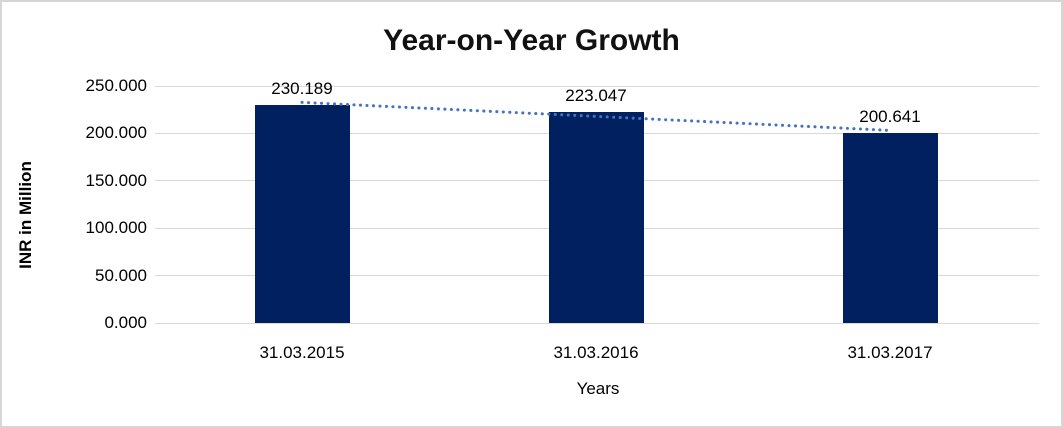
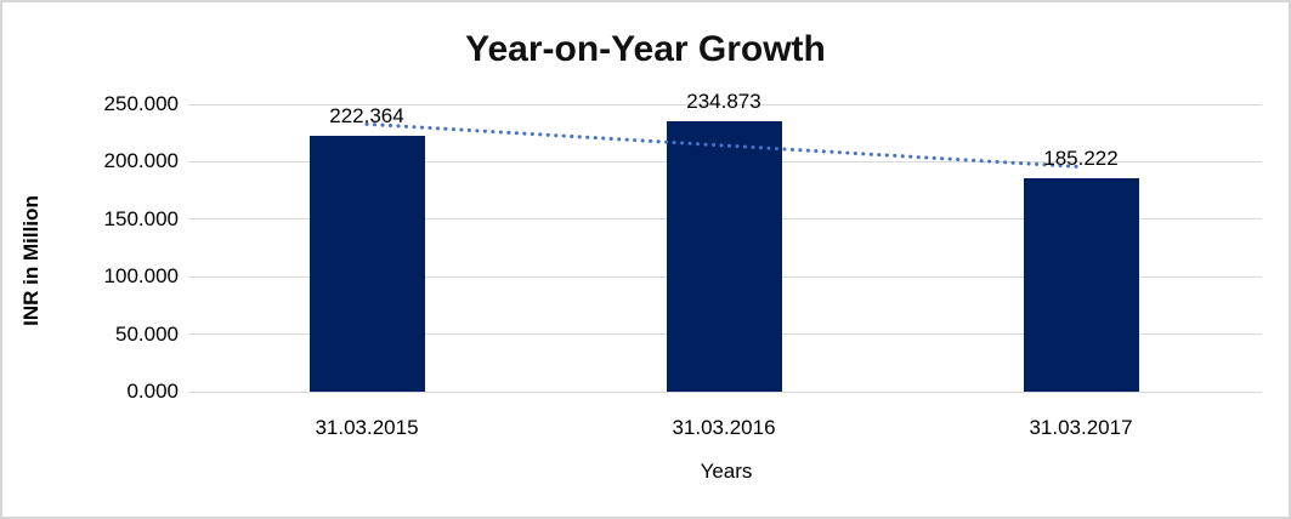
31.03.2015: 230.189 -> 222.364
31.03.2016: 223.047 -> 234.873
31.03.2017: 200.641 -> 185.222
